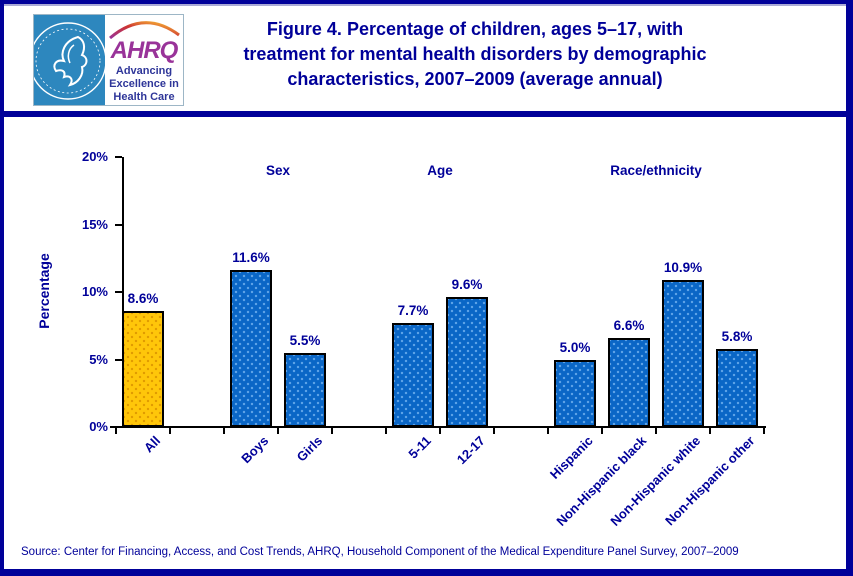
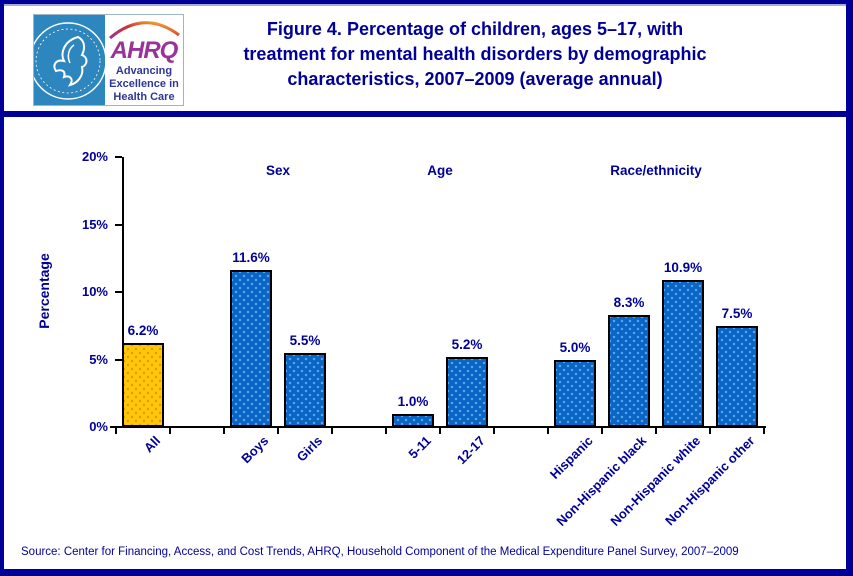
All: 8.6% -> 6.2%
5-11: 7.7% -> 1.0%
12-17: 9.6% -> 5.2%
Non-Hispanic black: 6.6% -> 8.3%
Non-Hispanic other: 5.8% -> 7.5%
